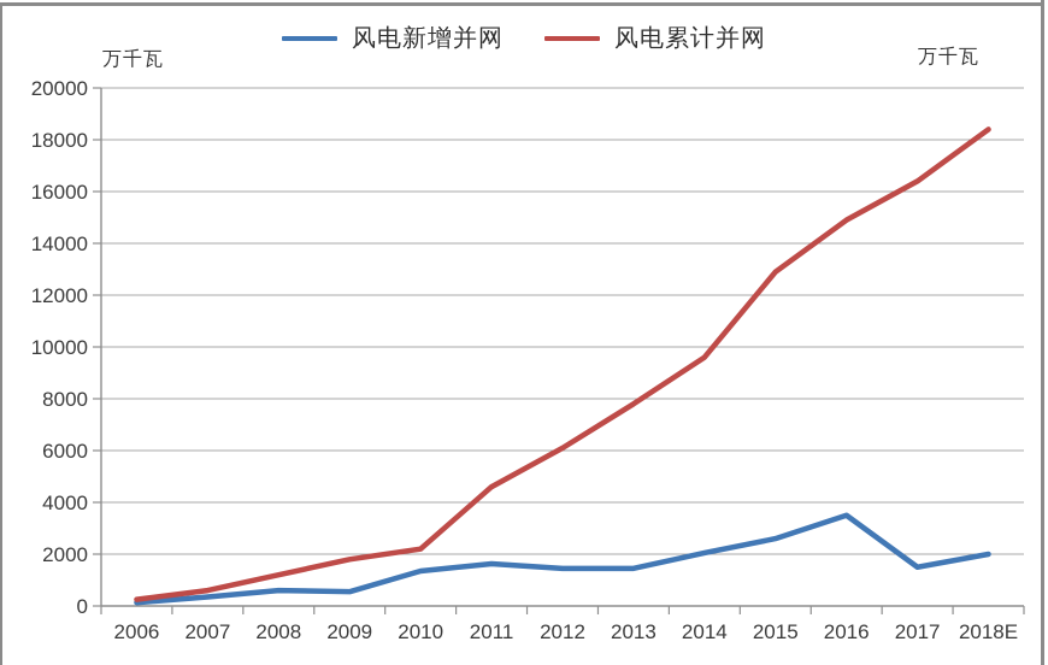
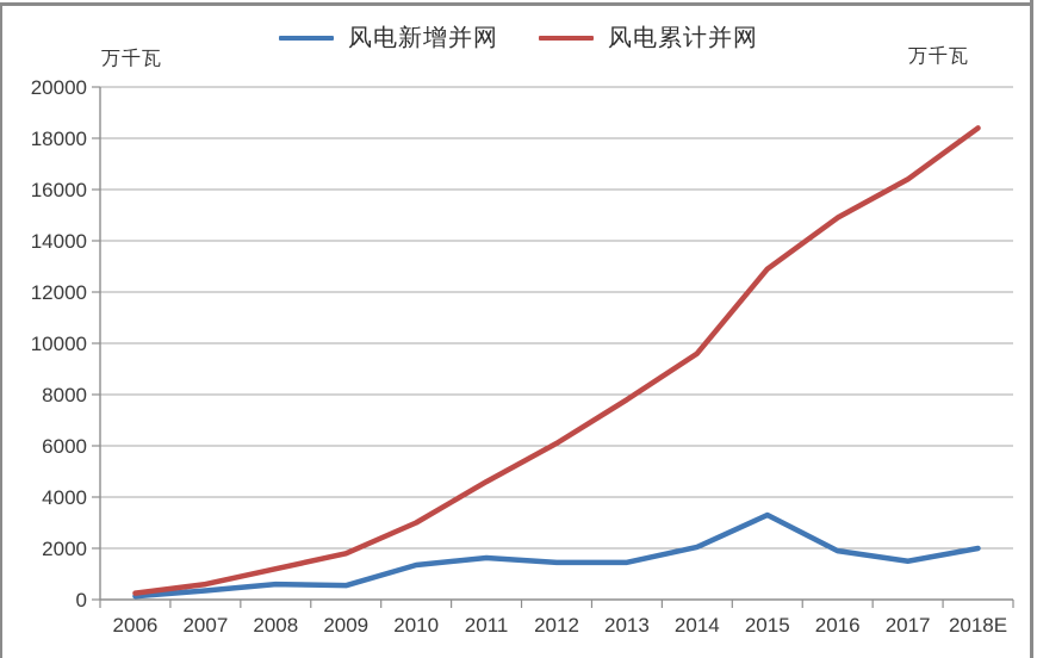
风电累计并网/2010: 2200 -> 3000
风电新增并网/2015: 2600 -> 3300
风电新增并网/2016: 3500 -> 1900
